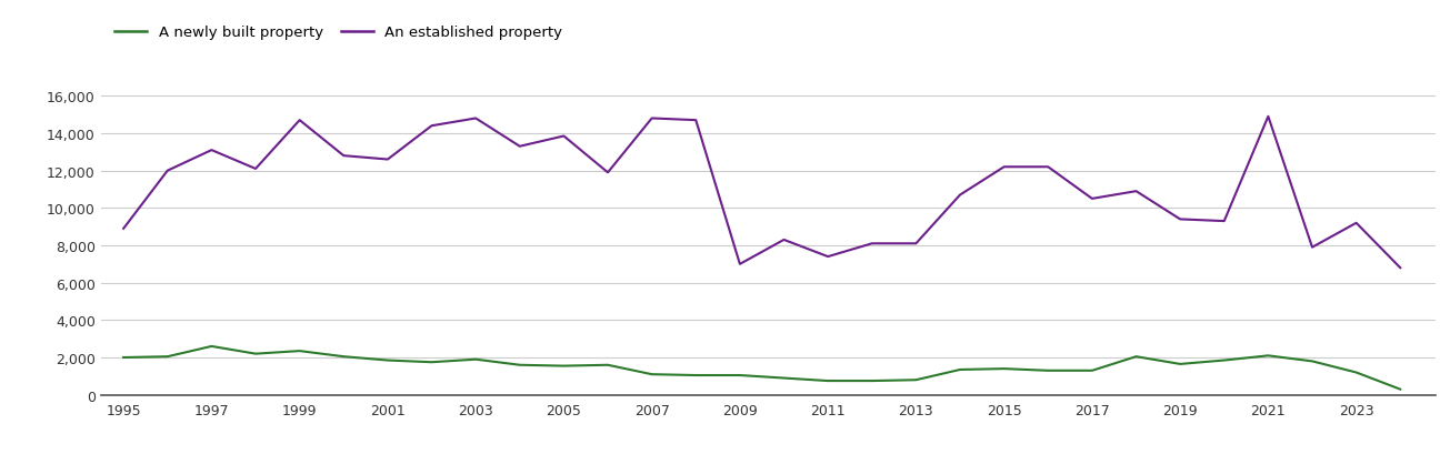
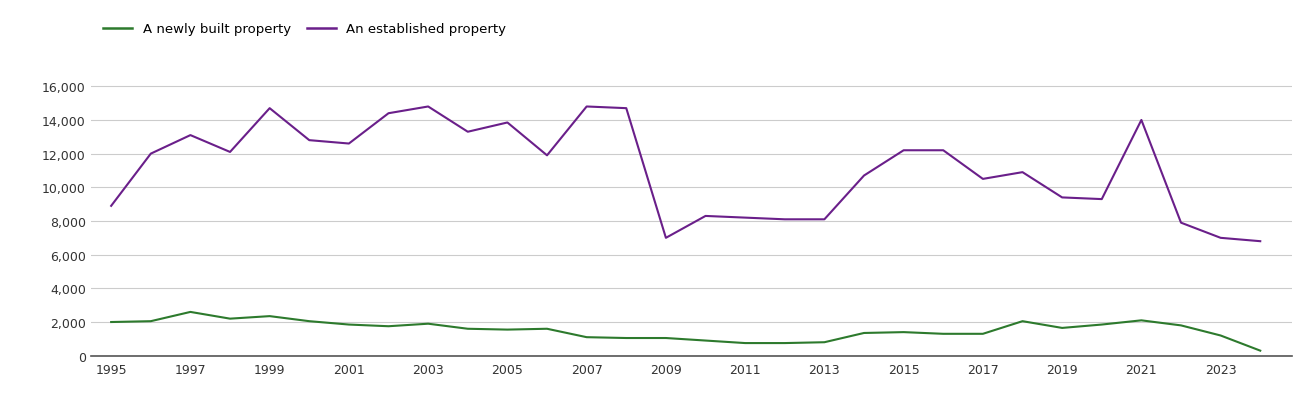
An established property/2011: 7,400 -> 8,200
An established property/2021: 14,900 -> 14,000
An established property/2023: 9,200 -> 7,000
